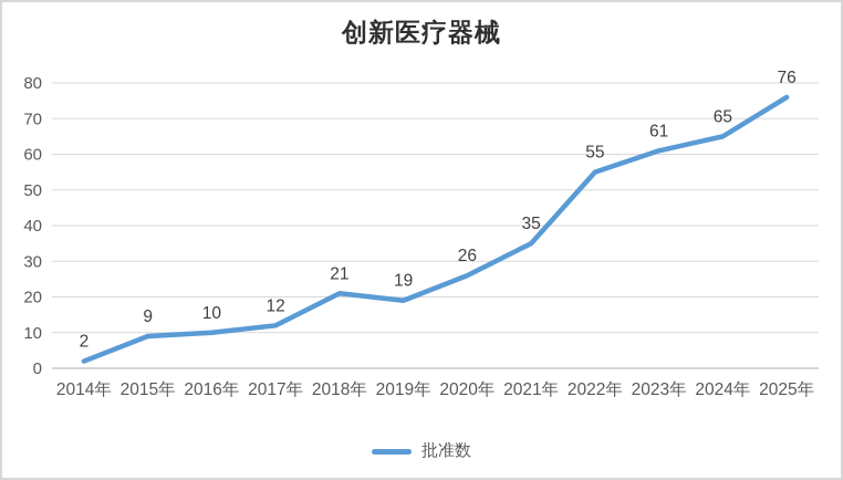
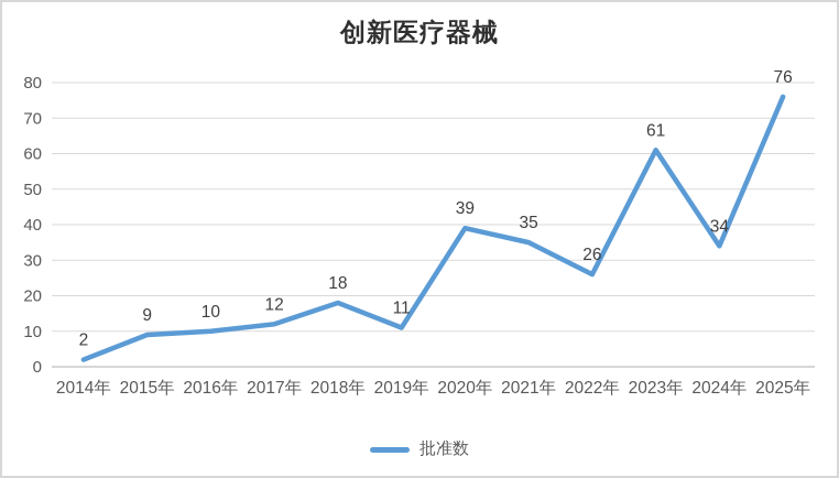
2018年: 21 -> 18
2019年: 19 -> 11
2020年: 26 -> 39
2022年: 55 -> 26
2024年: 65 -> 34
